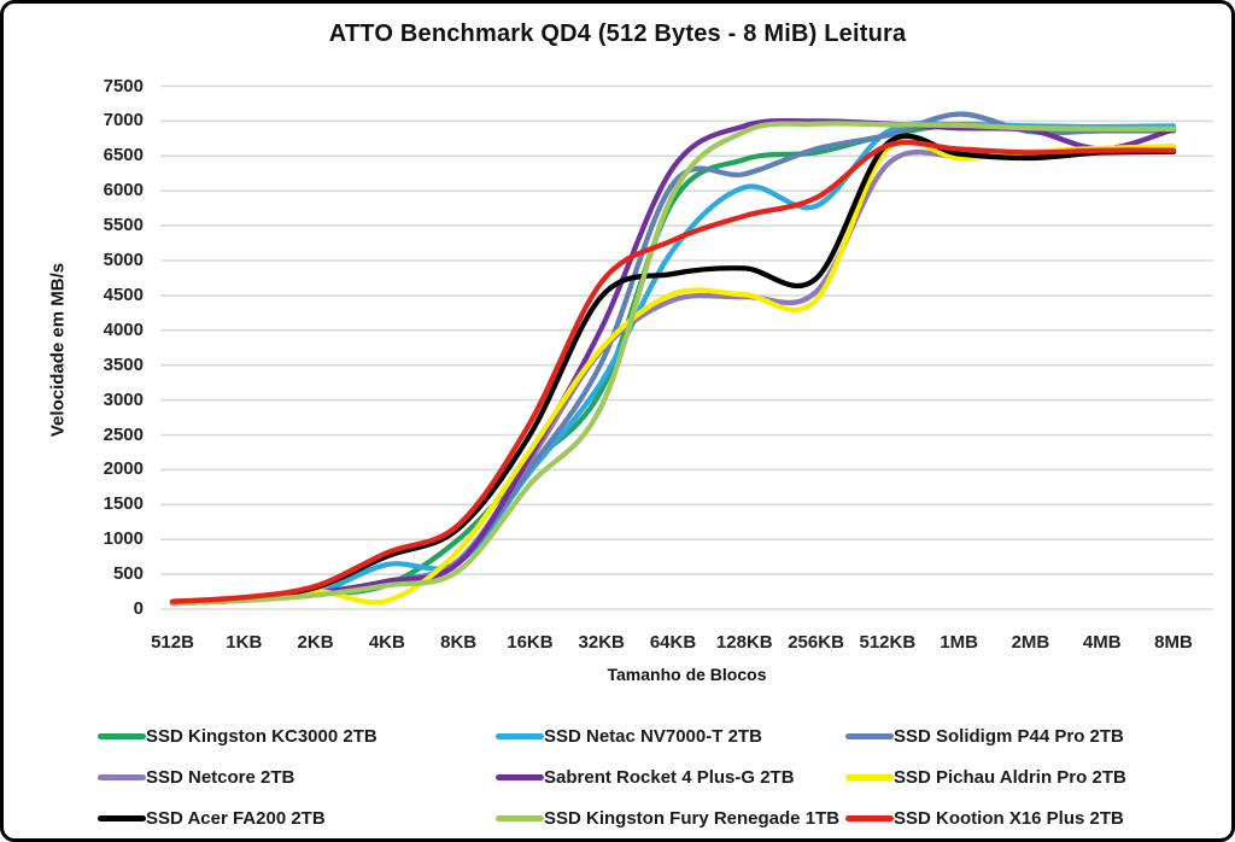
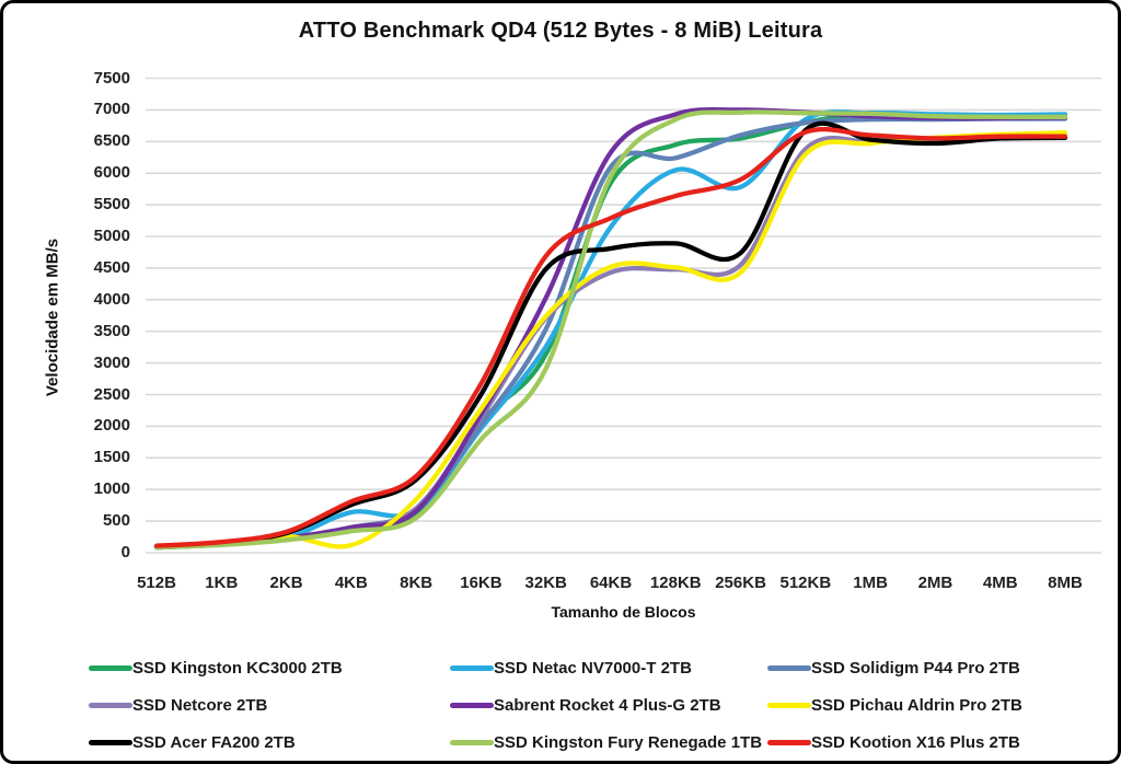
SSD Kingston KC3000 2TB/8KB: 1000 -> 600
SSD Pichau Aldrin Pro 2TB/512KB: 6600 -> 6300
SSD Solidigm P44 Pro 2TB/1MB: 7100 -> 6800
Sabrent Rocket 4 Plus-G 2TB/4MB: 6600 -> 6900
